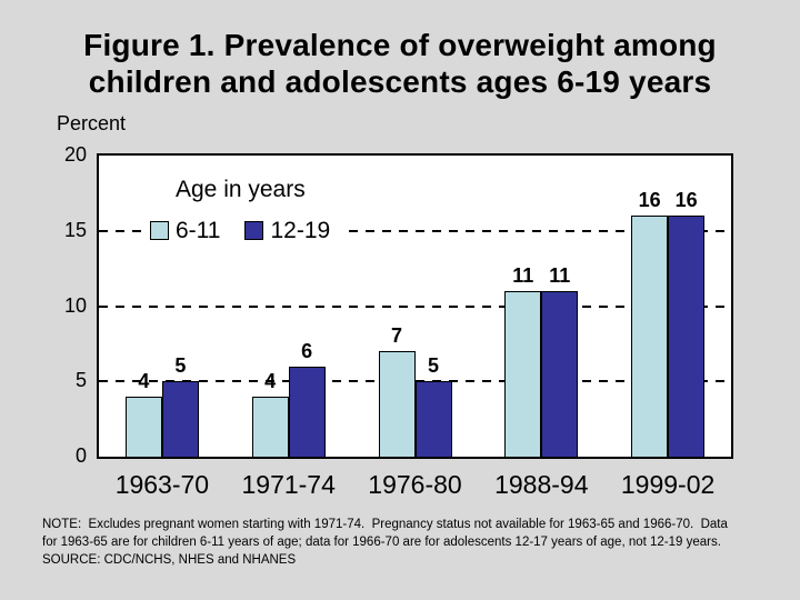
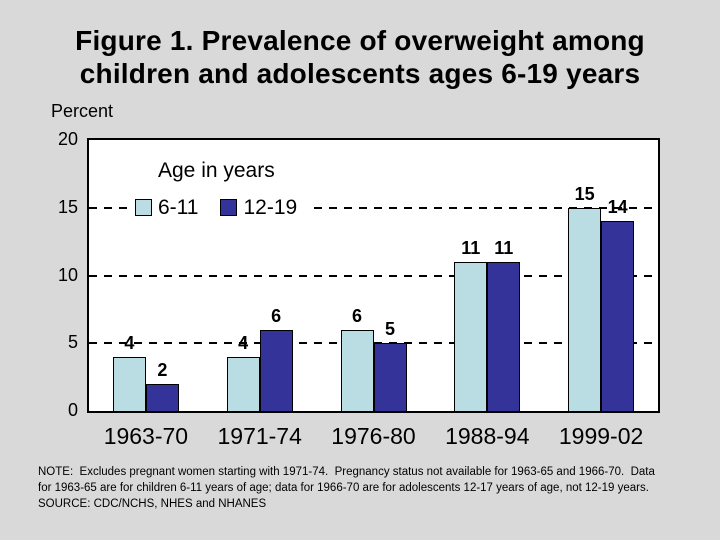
12-19/1963-70: 5 -> 2
6-11/1976-80: 7 -> 6
6-11/1999-02: 16 -> 15
12-19/1999-02: 16 -> 14
